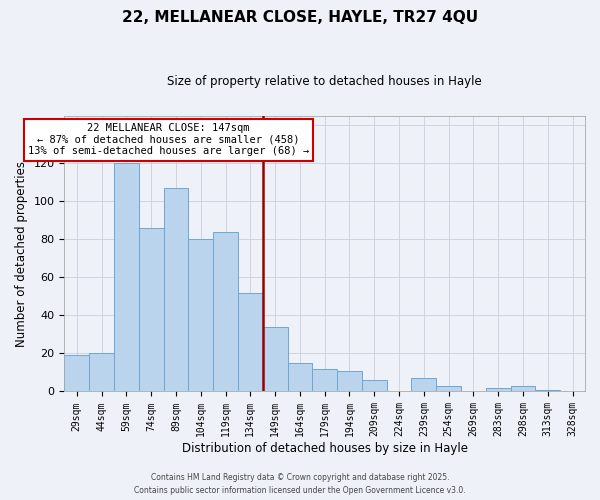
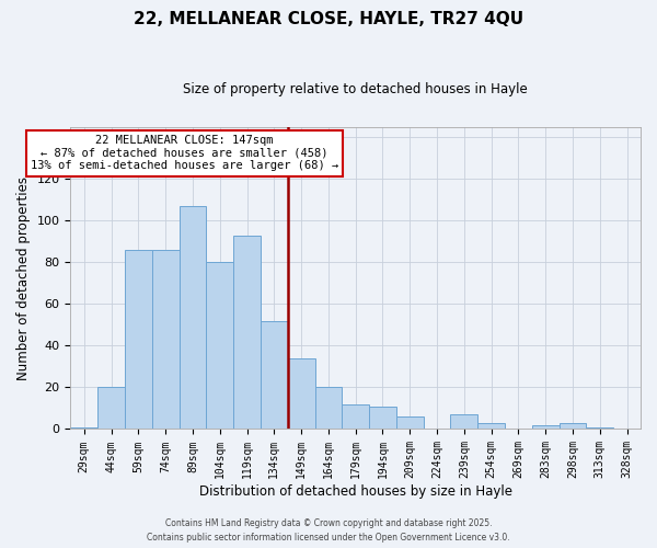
29sqm: 19 -> 1
59sqm: 120 -> 86
119sqm: 84 -> 93
164sqm: 15 -> 20
